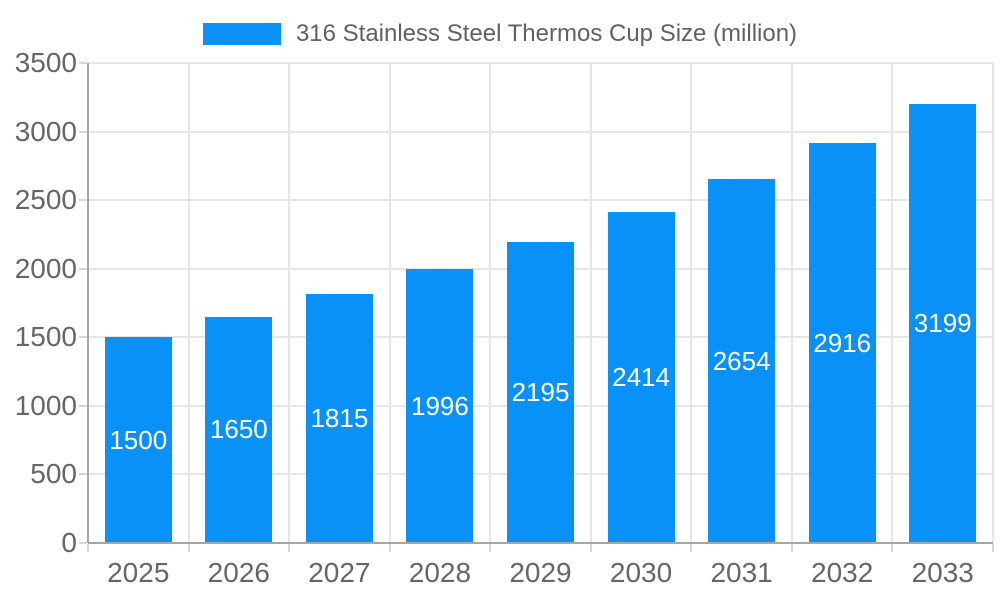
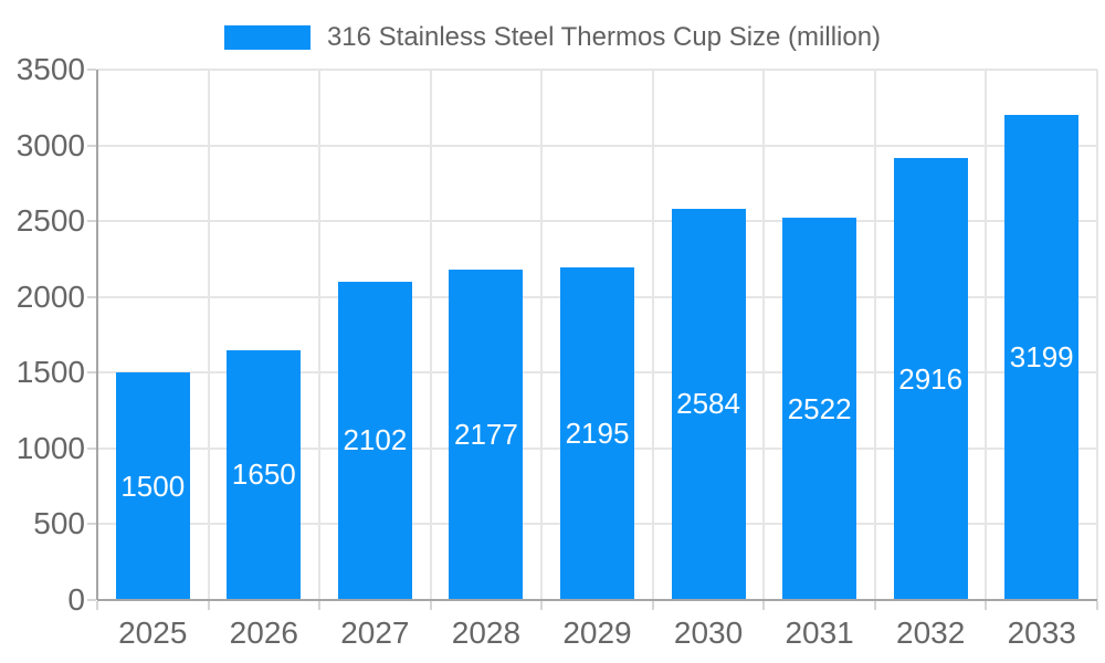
2027: 1815 -> 2102
2028: 1996 -> 2177
2030: 2414 -> 2584
2031: 2654 -> 2522
